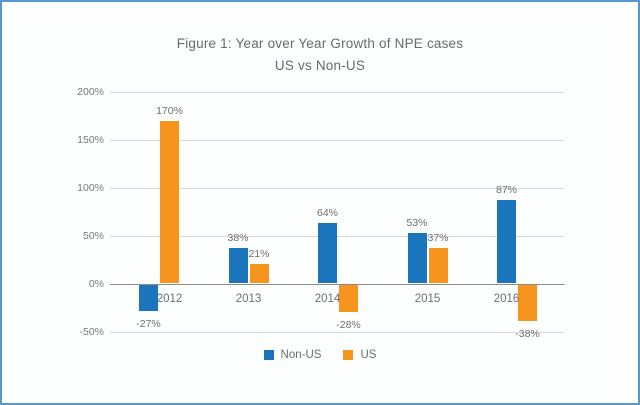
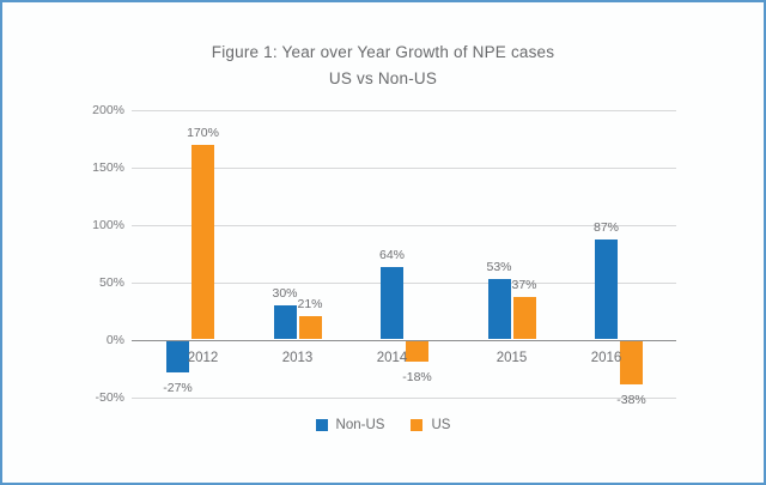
Non-US/2013: 38% -> 30%
US/2014: -28% -> -18%
